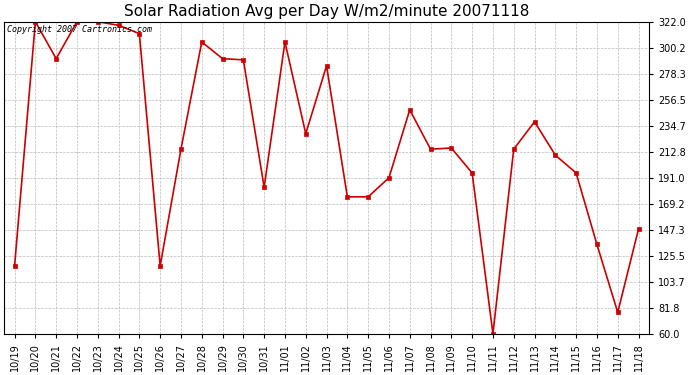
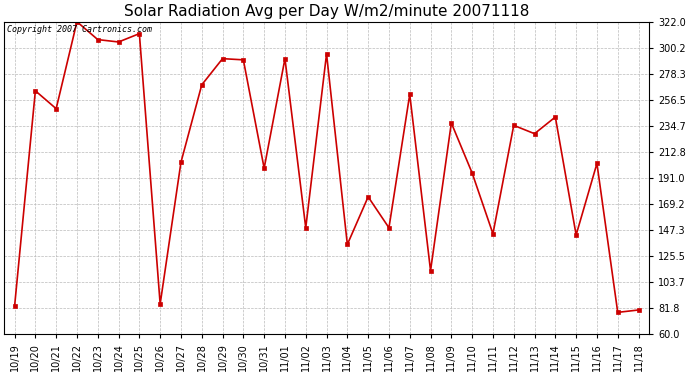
10/19: 117 -> 83
10/20: 322 -> 264
10/21: 291 -> 249
10/23: 322 -> 307
10/24: 319 -> 305
10/26: 117 -> 85
10/27: 215 -> 204
10/28: 305 -> 269
10/31: 183 -> 199
11/01: 305 -> 291
11/02: 228 -> 149
11/03: 285 -> 295
11/04: 175 -> 135
11/06: 191 -> 149
11/07: 248 -> 261
11/08: 215 -> 113
11/09: 216 -> 237
11/11: 60 -> 144
11/12: 215 -> 235
11/13: 238 -> 228
11/14: 210 -> 242
11/15: 195 -> 143
11/16: 135 -> 203
11/18: 148 -> 80
